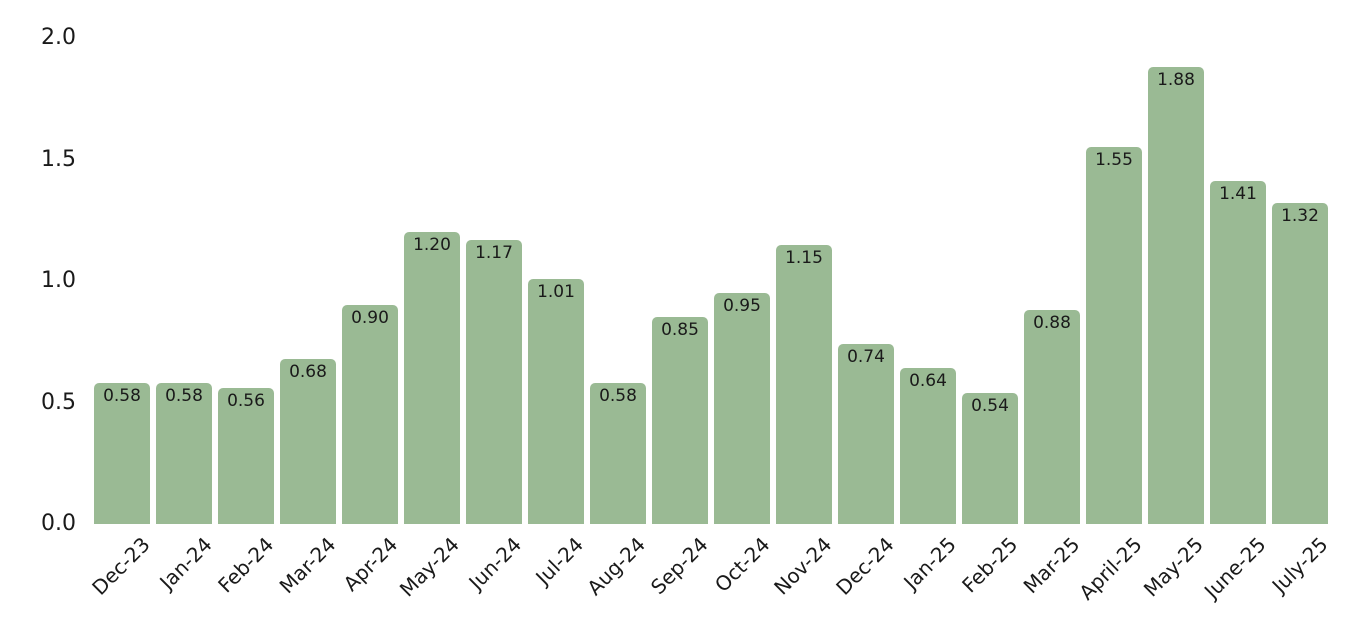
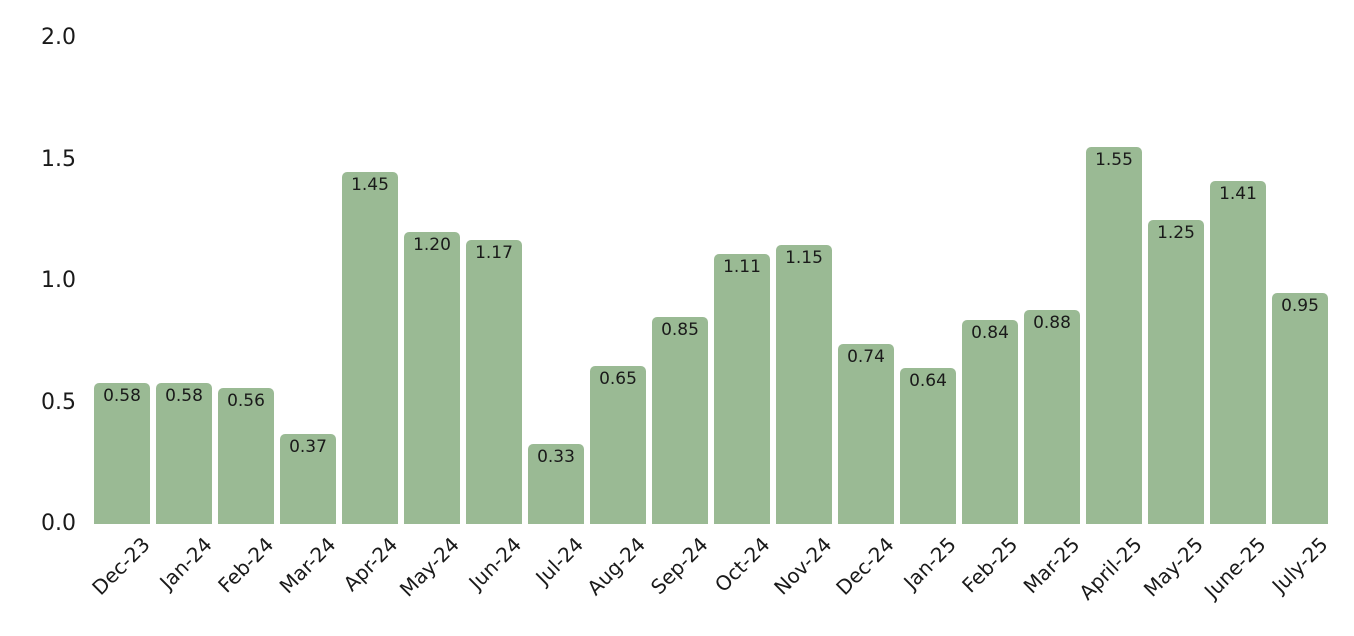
Mar-24: 0.68 -> 0.37
Apr-24: 0.90 -> 1.45
Jul-24: 1.01 -> 0.33
Aug-24: 0.58 -> 0.65
Oct-24: 0.95 -> 1.11
Feb-25: 0.54 -> 0.84
May-25: 1.88 -> 1.25
July-25: 1.32 -> 0.95
